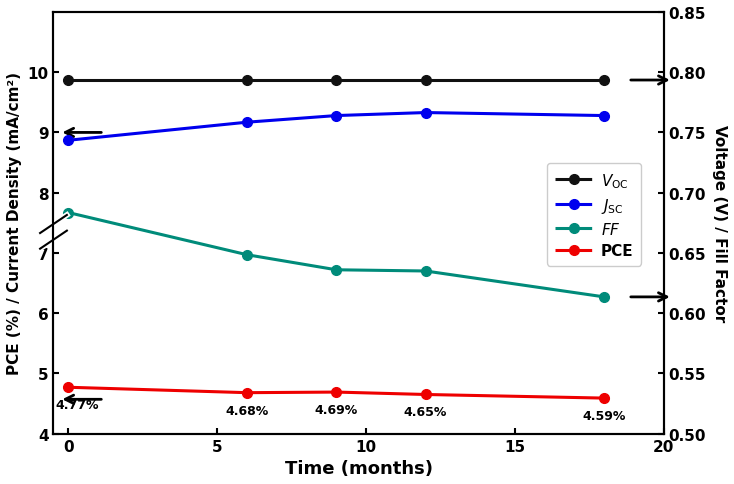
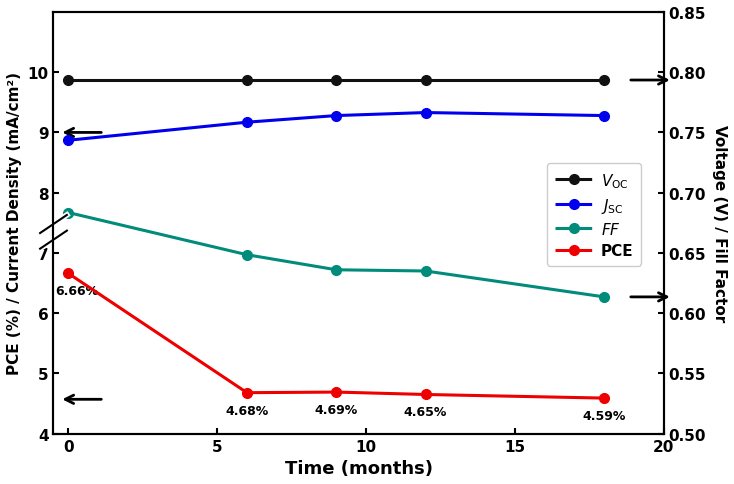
PCE/0: 4.77% -> 6.66%
